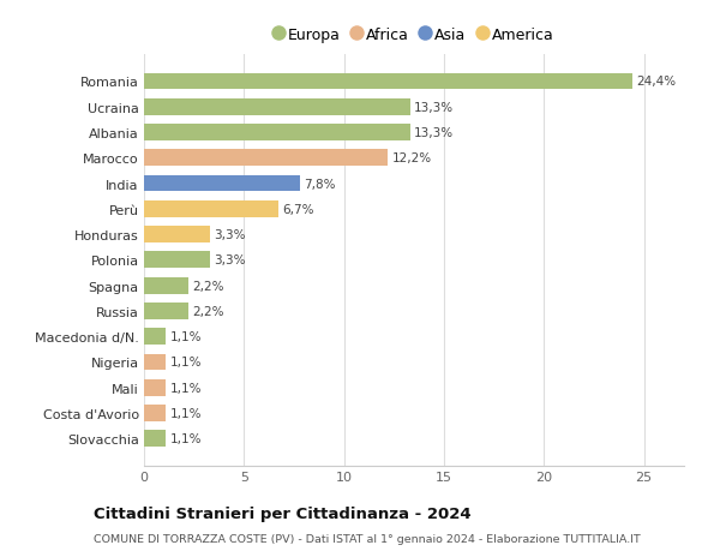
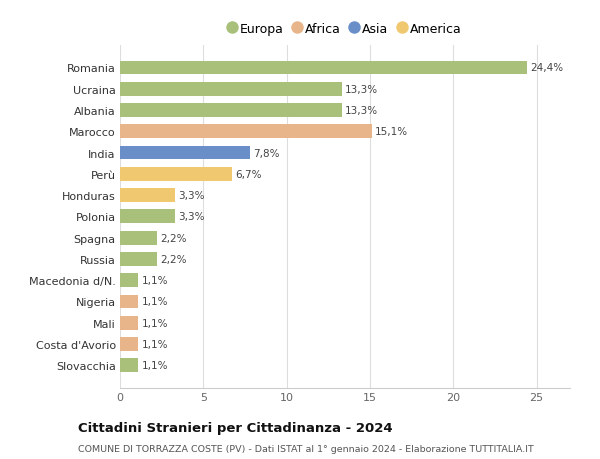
Marocco: 12,2% -> 15,1%
